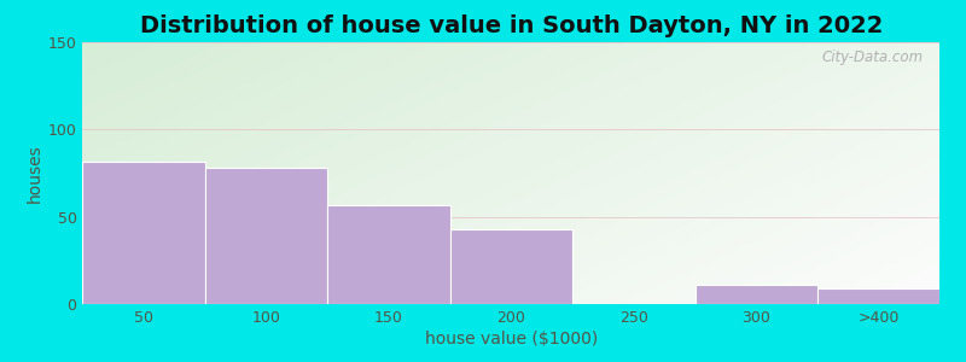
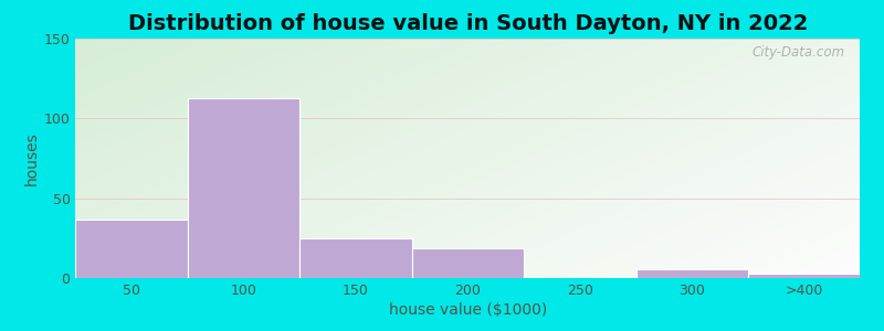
50: 82 -> 37
100: 78 -> 113
150: 57 -> 25
200: 43 -> 19
300: 11 -> 6
>400: 9 -> 3
